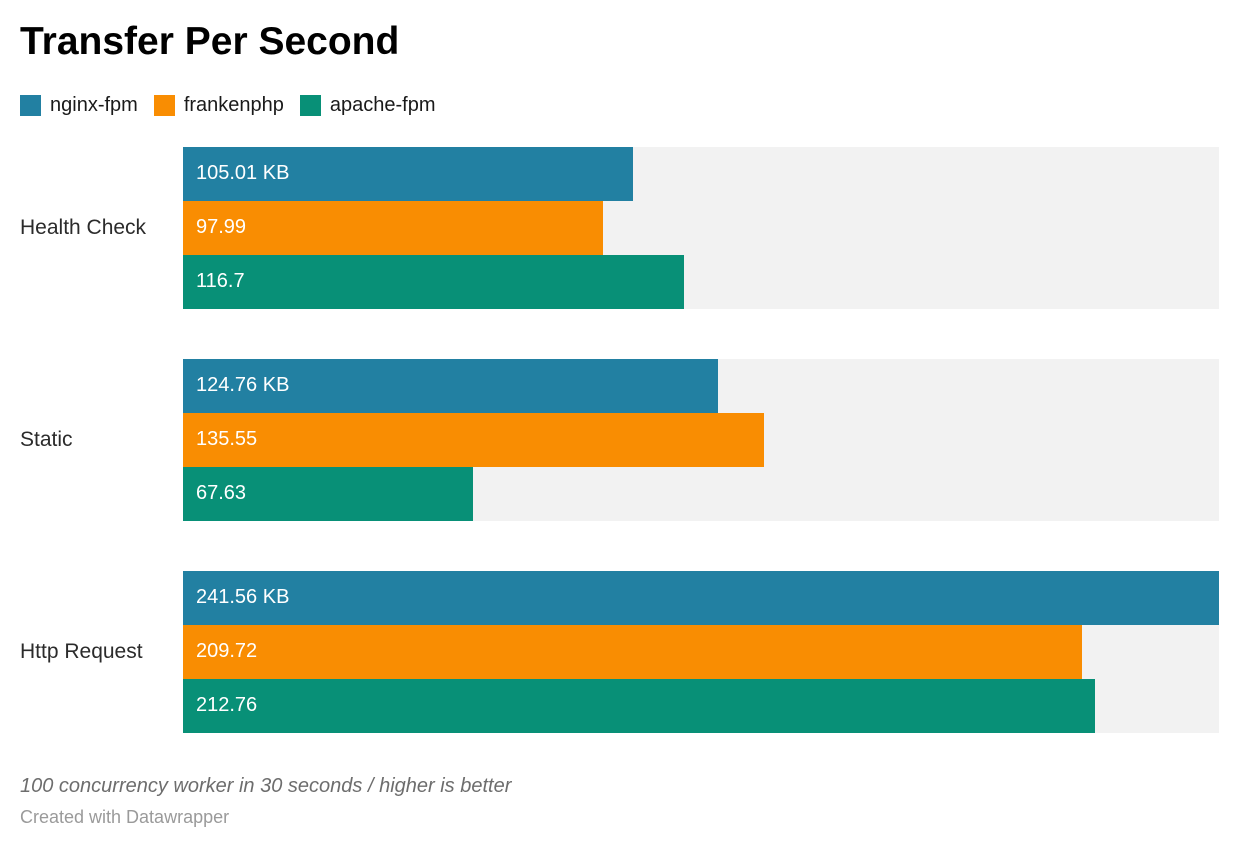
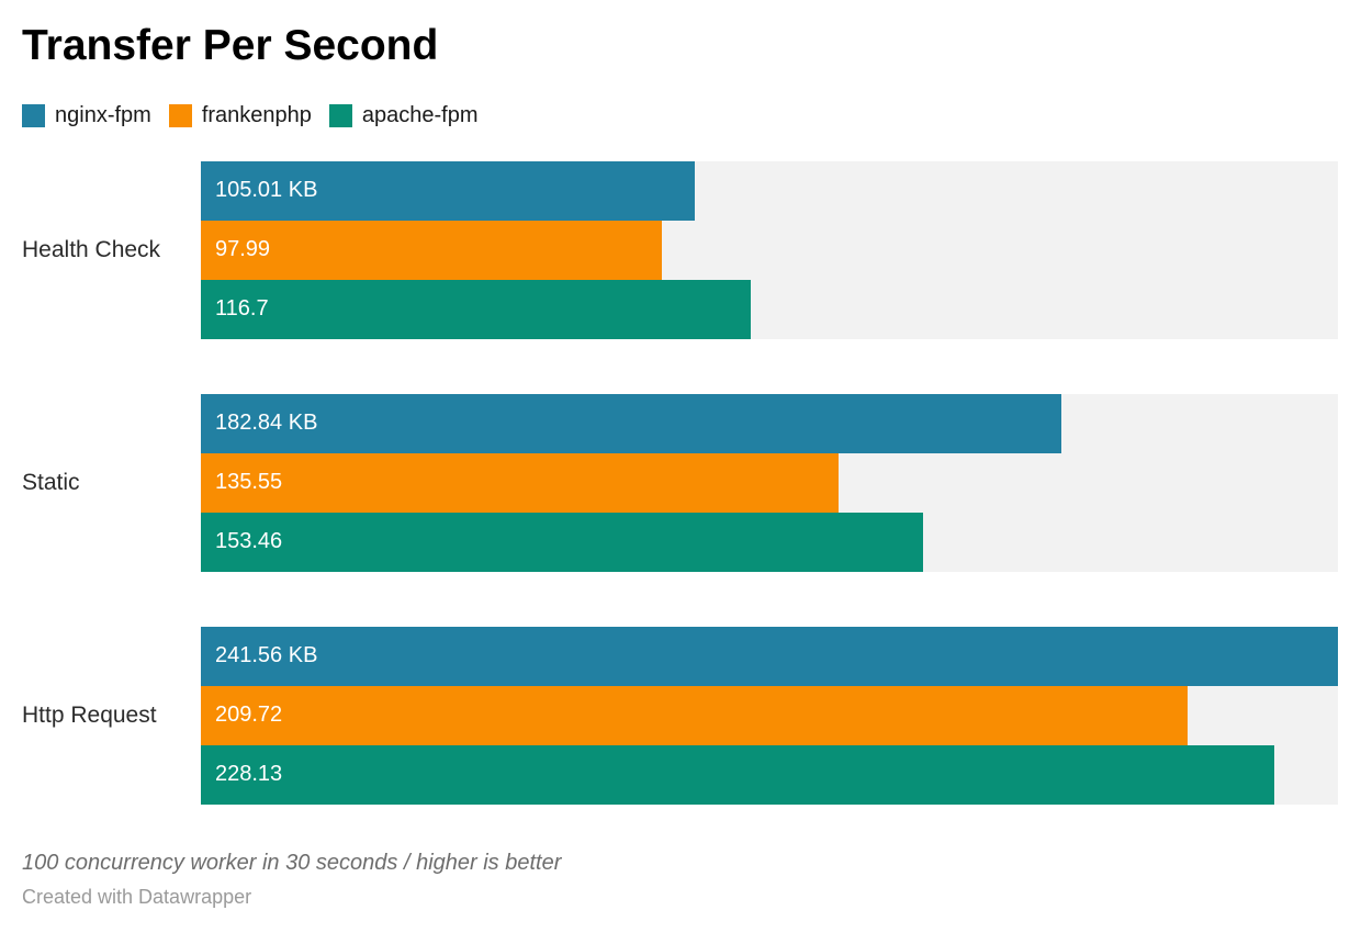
nginx-fpm/Static: 124.76 -> 182.84
apache-fpm/Static: 67.63 -> 153.46
apache-fpm/Http Request: 212.76 -> 228.13
